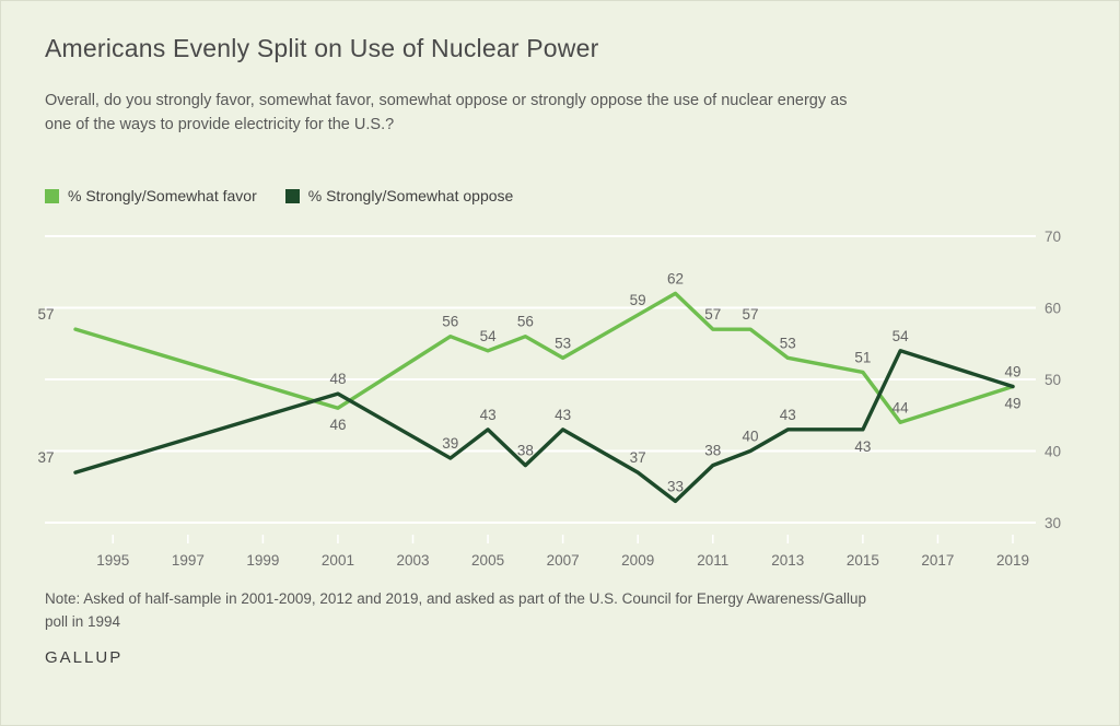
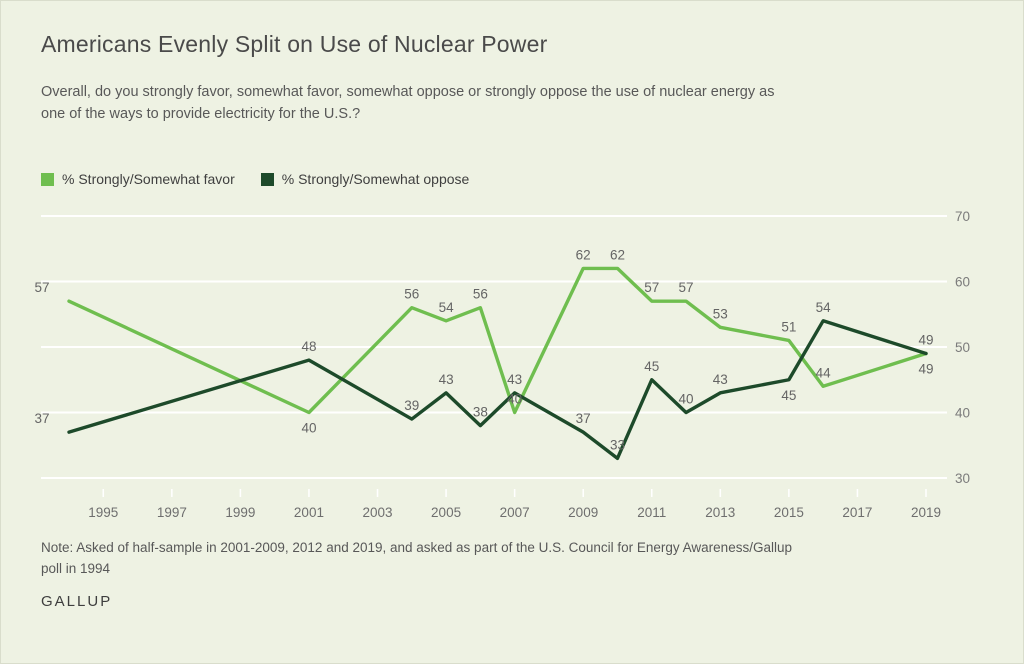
% Strongly/Somewhat favor/2001: 46 -> 40
% Strongly/Somewhat favor/2007: 53 -> 40
% Strongly/Somewhat favor/2009: 59 -> 62
% Strongly/Somewhat oppose/2011: 38 -> 45
% Strongly/Somewhat oppose/2015: 43 -> 45
